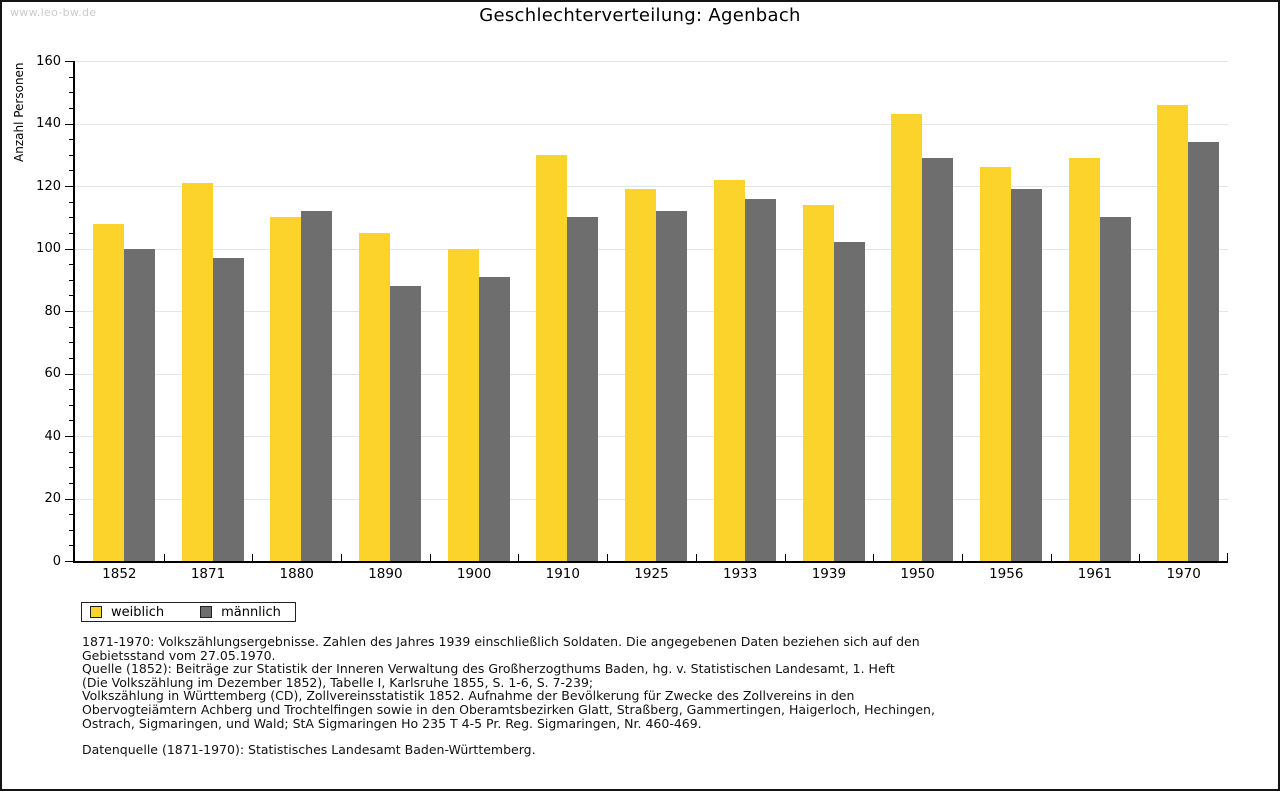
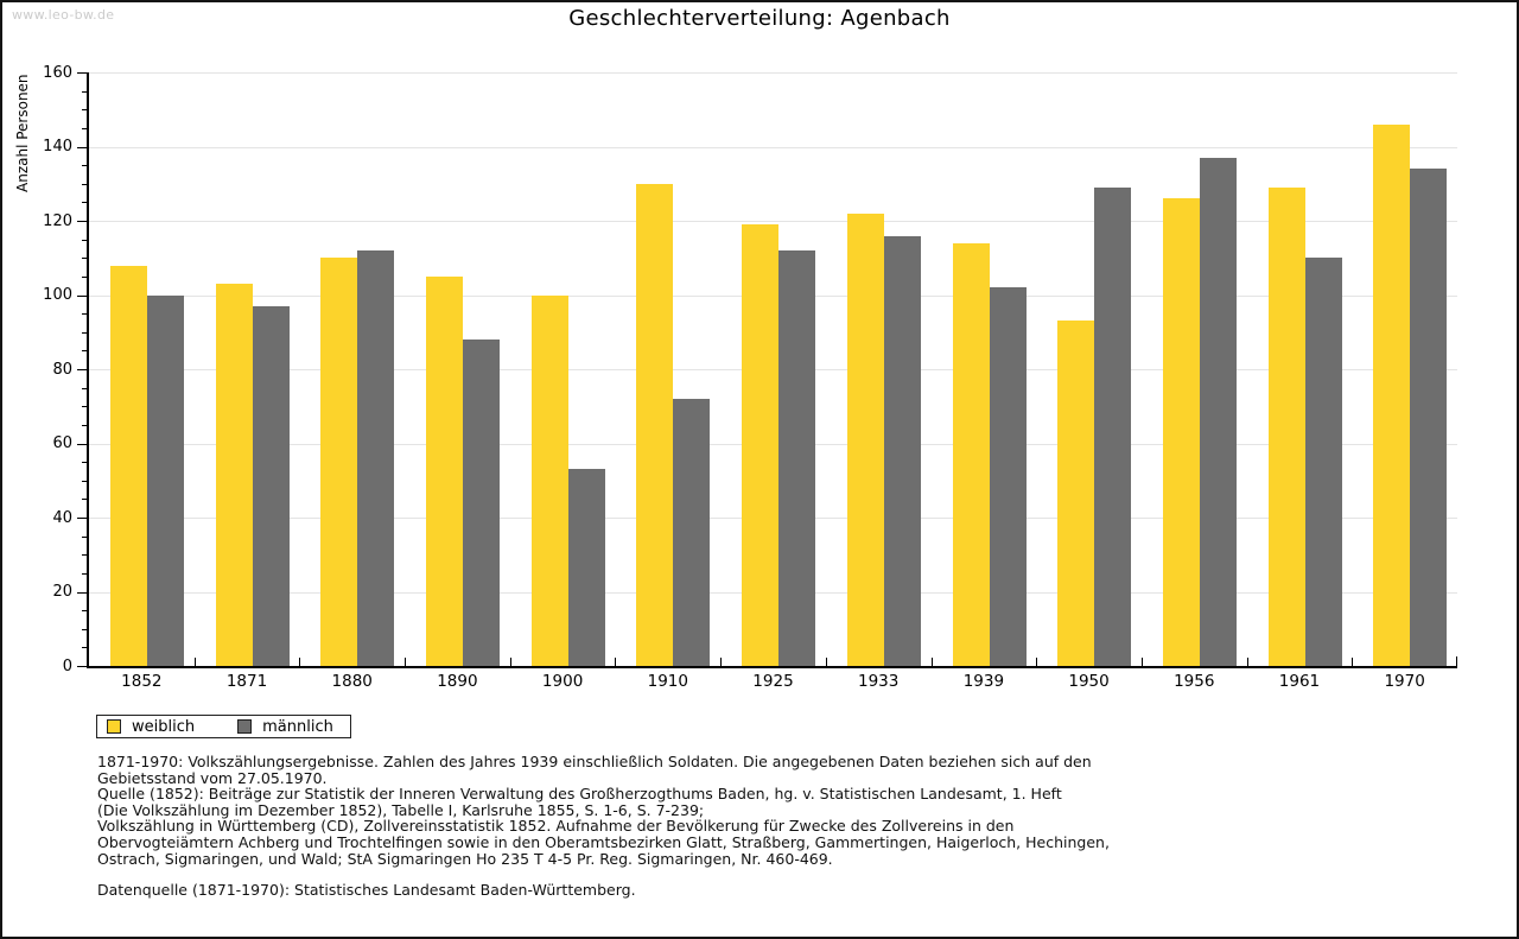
weiblich/1871: 121 -> 103
männlich/1900: 91 -> 53
männlich/1910: 110 -> 72
weiblich/1950: 143 -> 93
männlich/1956: 119 -> 137
